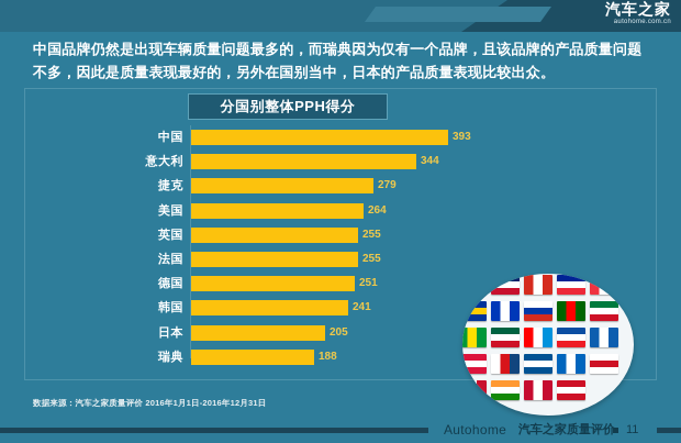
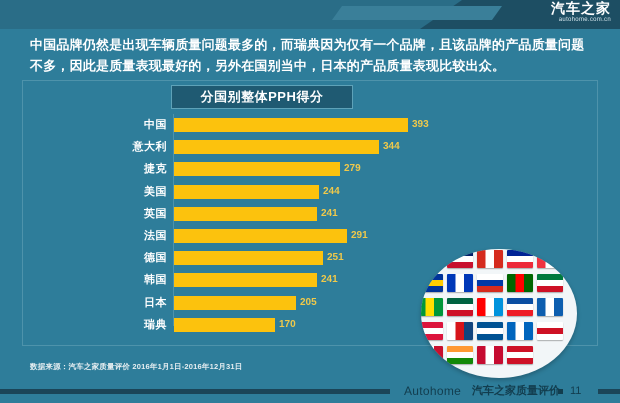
美国: 264 -> 244
英国: 255 -> 241
法国: 255 -> 291
瑞典: 188 -> 170
